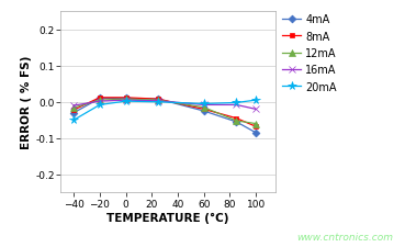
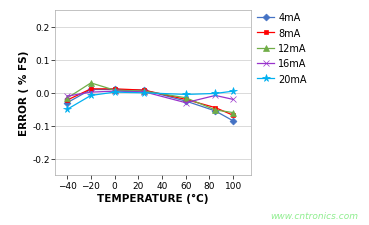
12mA/−20: 0.005 -> 0.030
16mA/60: -0.008 -> -0.030
